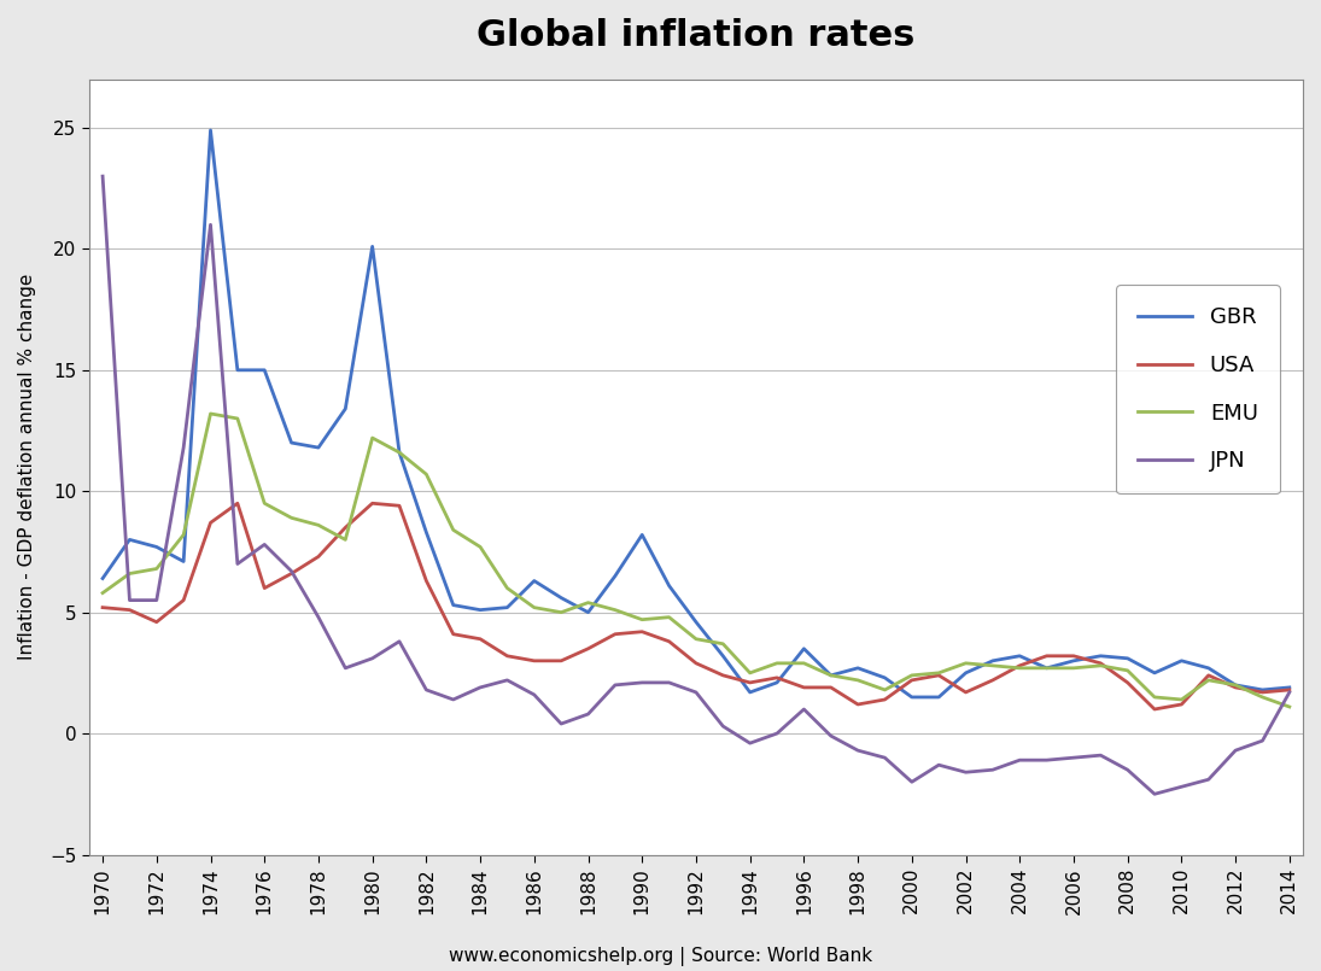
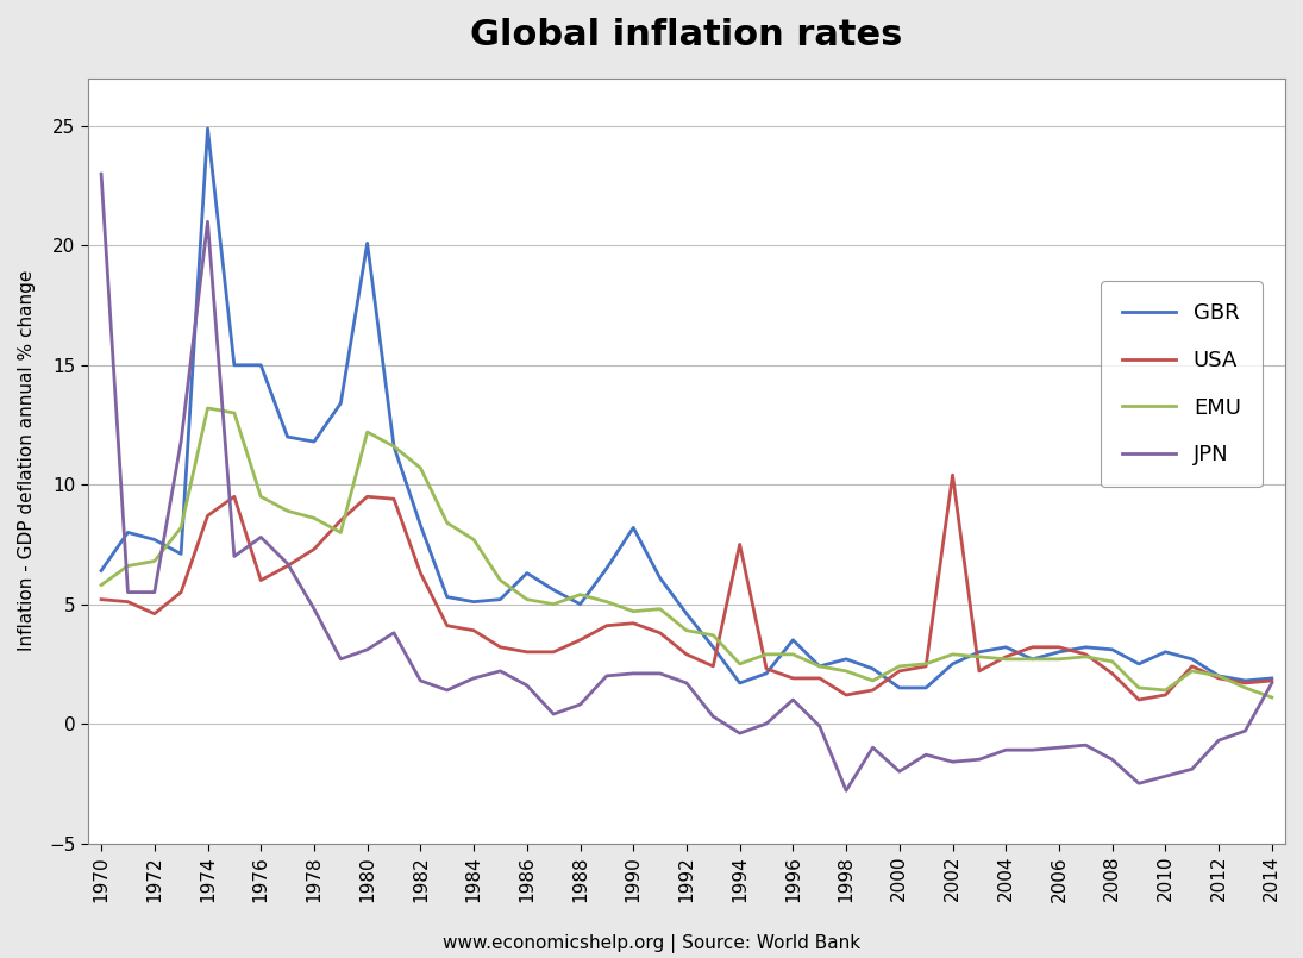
USA/1994: 2.1 -> 7.5
JPN/1998: -0.7 -> -2.8
USA/2002: 1.7 -> 10.4
